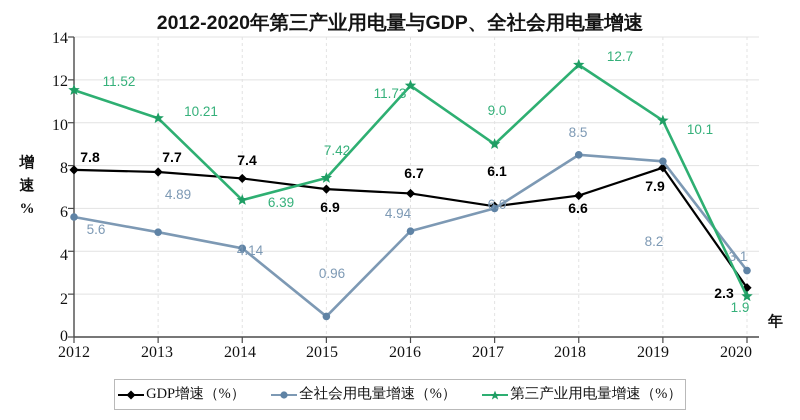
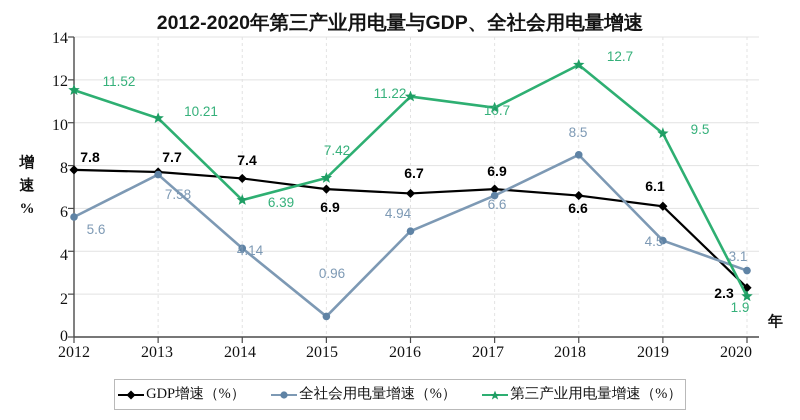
全社会用电量增速（%）/2013: 4.89 -> 7.58
第三产业用电量增速（%）/2016: 11.73 -> 11.22
GDP增速（%）/2017: 6.1 -> 6.9
全社会用电量增速（%）/2017: 6.0 -> 6.6
第三产业用电量增速（%）/2017: 9.0 -> 10.7
GDP增速（%）/2019: 7.9 -> 6.1
全社会用电量增速（%）/2019: 8.2 -> 4.5
第三产业用电量增速（%）/2019: 10.1 -> 9.5
